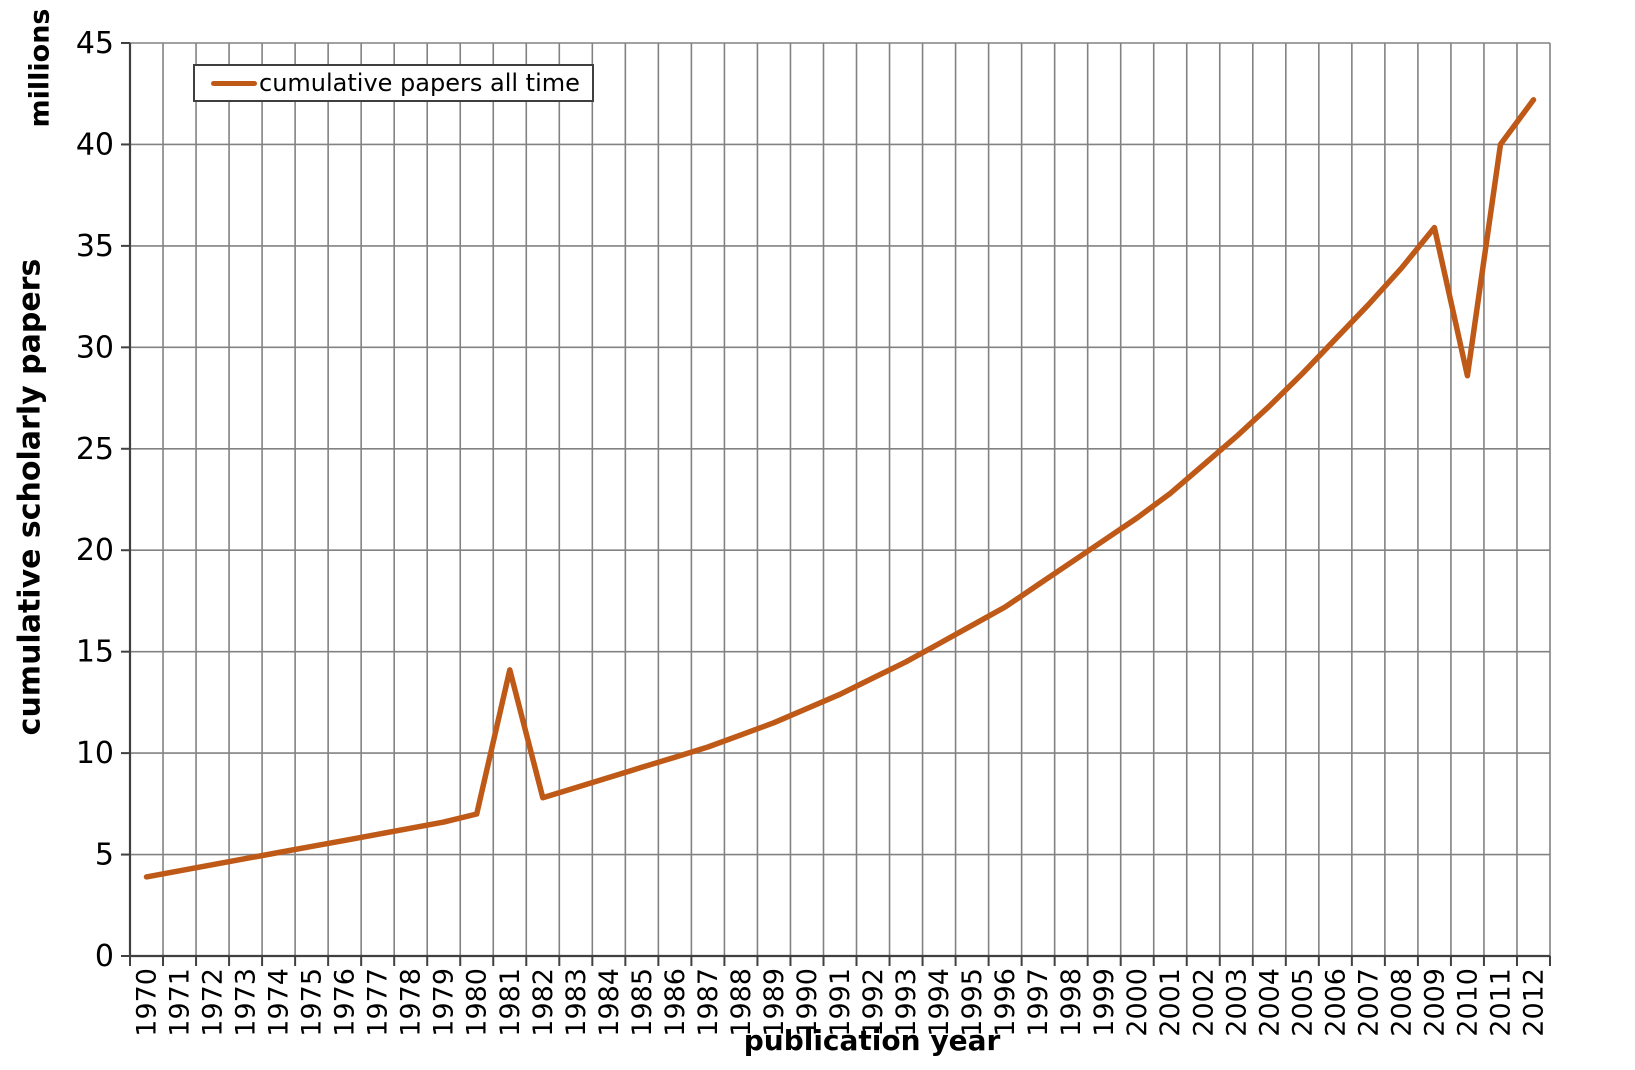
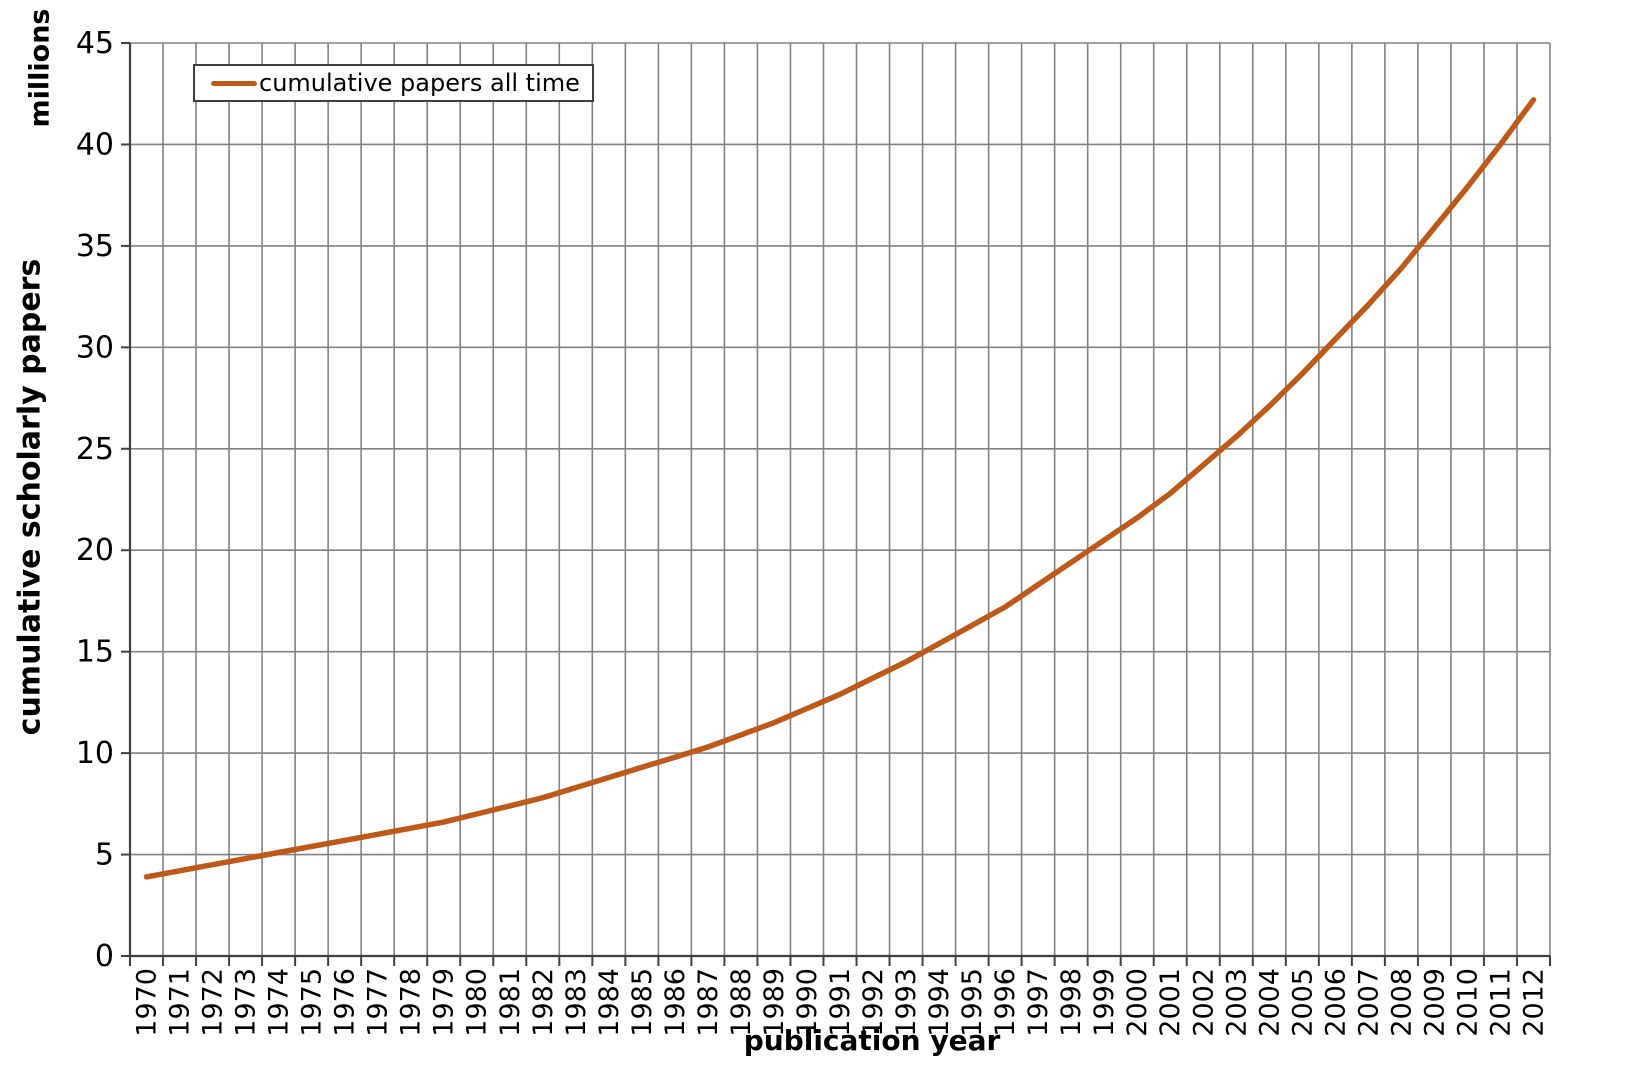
1981: 14.1 -> 7.4
2010: 28.6 -> 37.9
